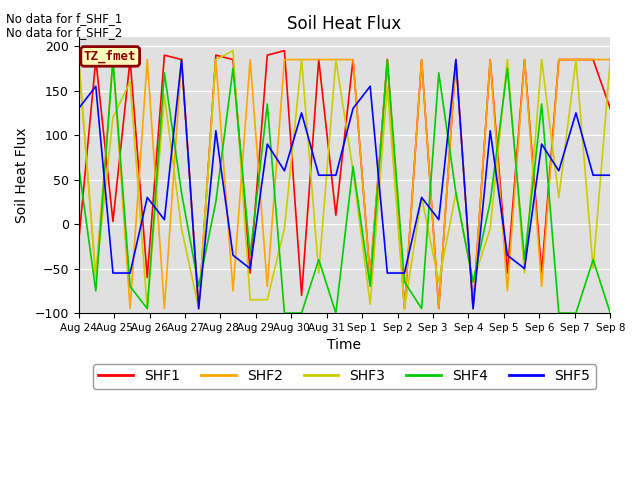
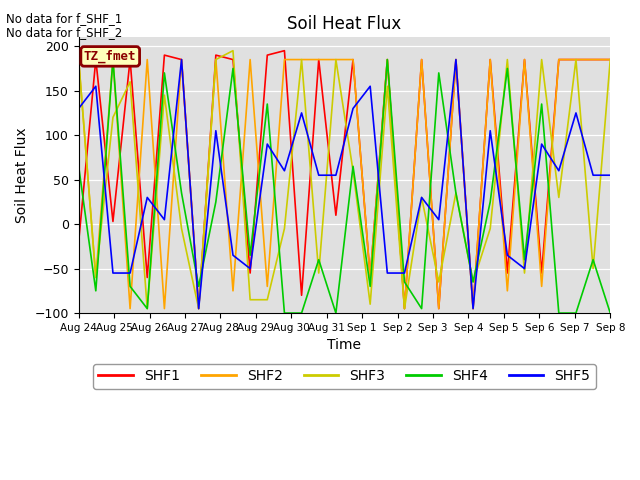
SHF1/Sep 8: 130 -> 185
